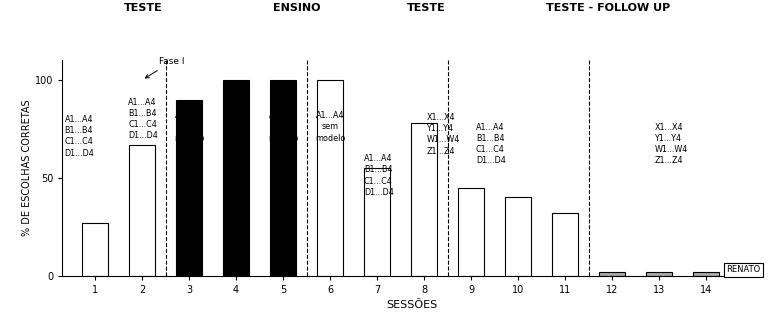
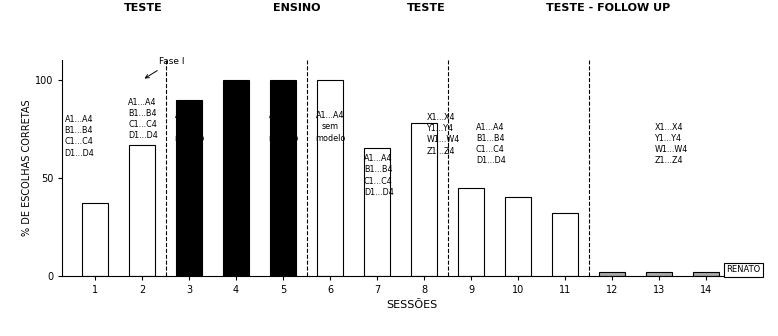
1: 27 -> 37
7: 55 -> 65
